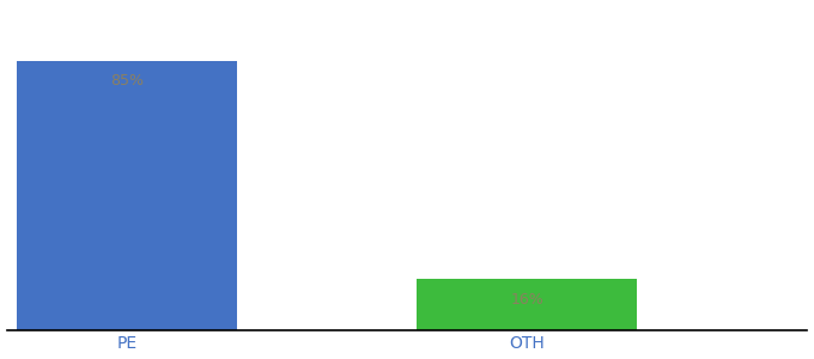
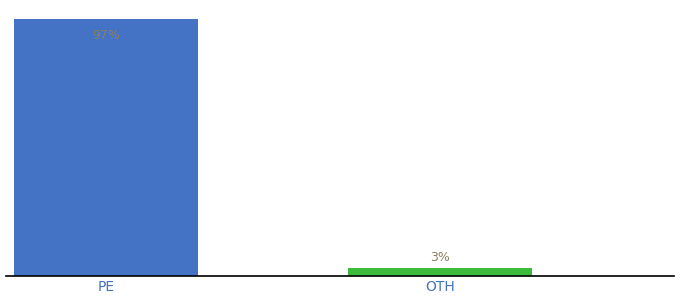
PE: 85% -> 97%
OTH: 16% -> 3%
